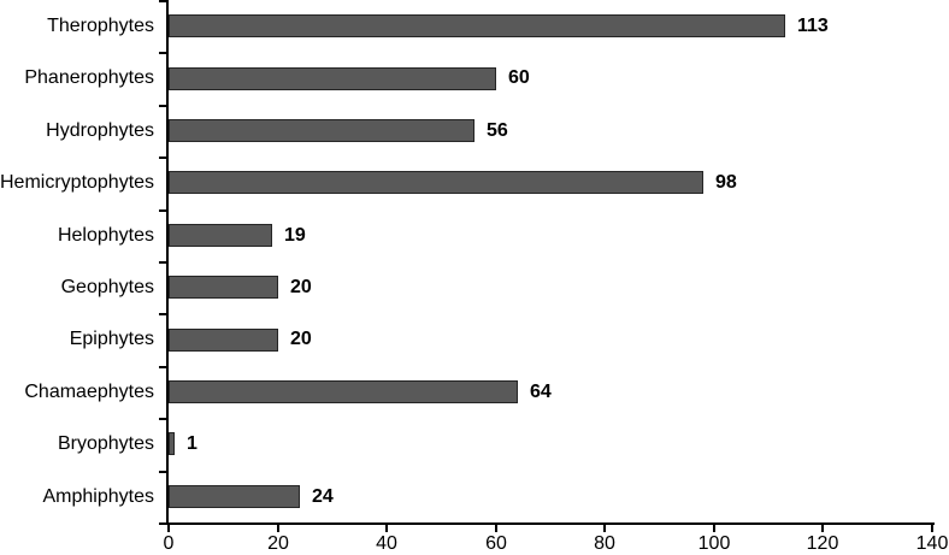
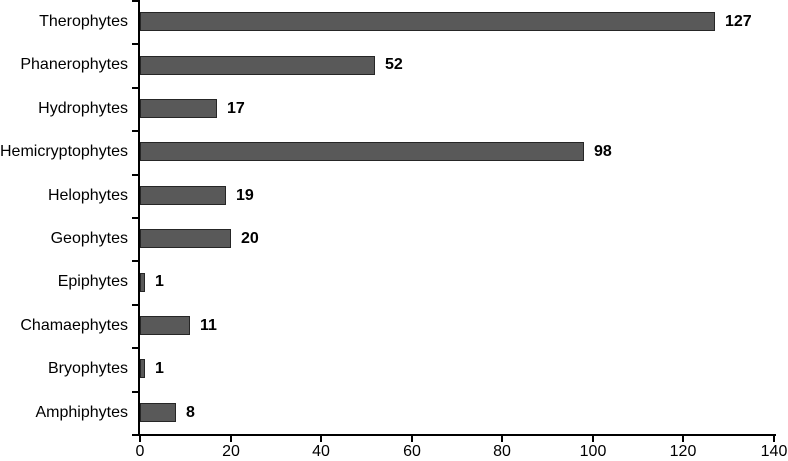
Therophytes: 113 -> 127
Phanerophytes: 60 -> 52
Hydrophytes: 56 -> 17
Epiphytes: 20 -> 1
Chamaephytes: 64 -> 11
Amphiphytes: 24 -> 8
